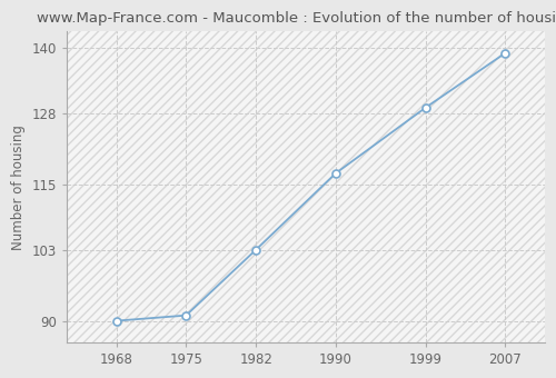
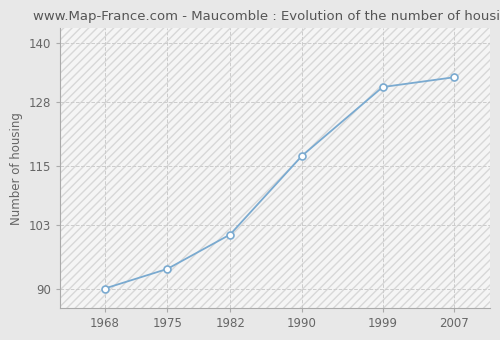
1975: 91 -> 94
1982: 103 -> 101
1999: 129 -> 131
2007: 139 -> 133
